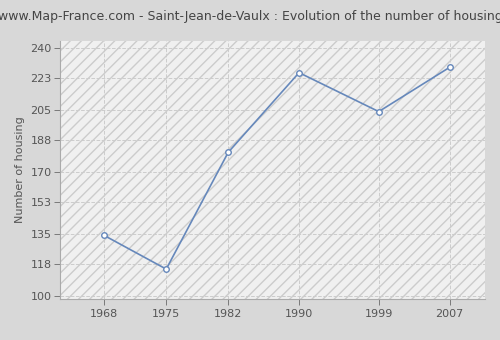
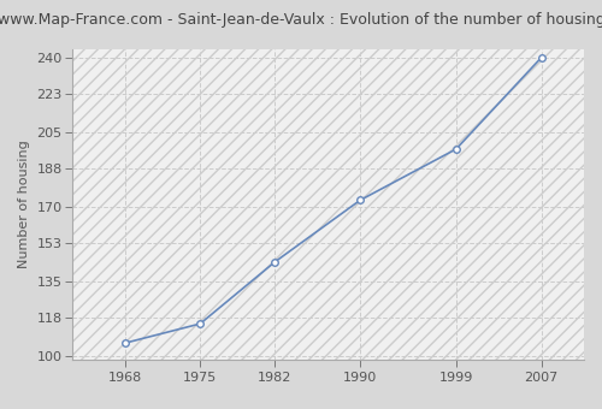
1968: 134 -> 106
1982: 181 -> 144
1990: 226 -> 173
1999: 204 -> 197
2007: 229 -> 240
